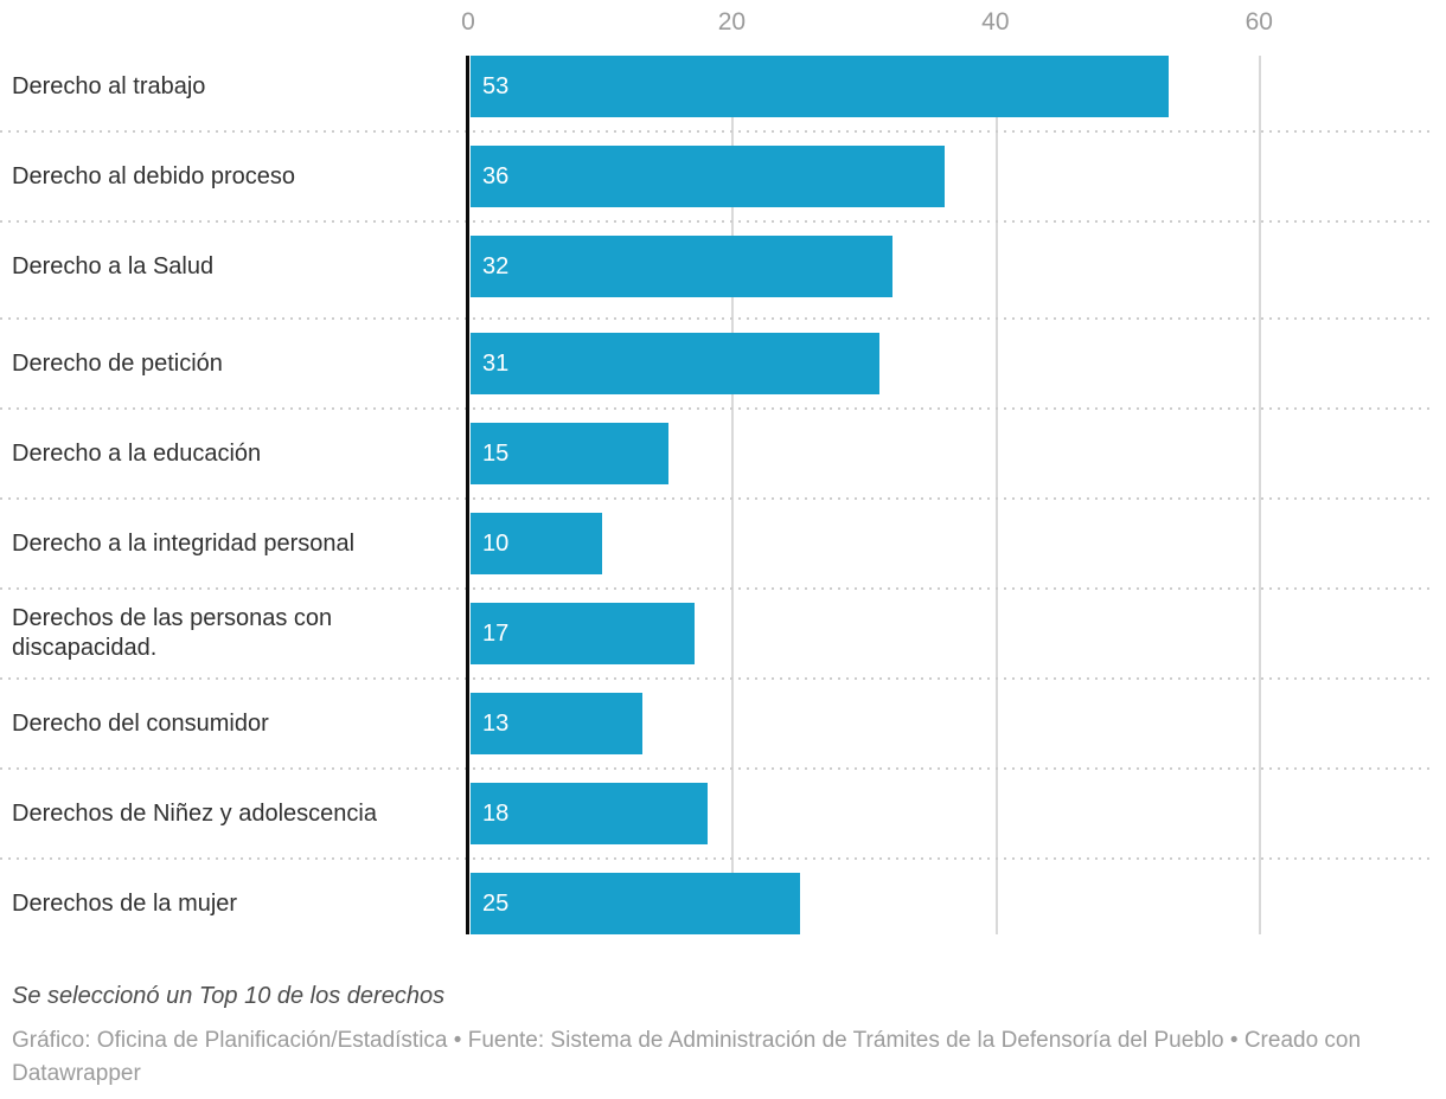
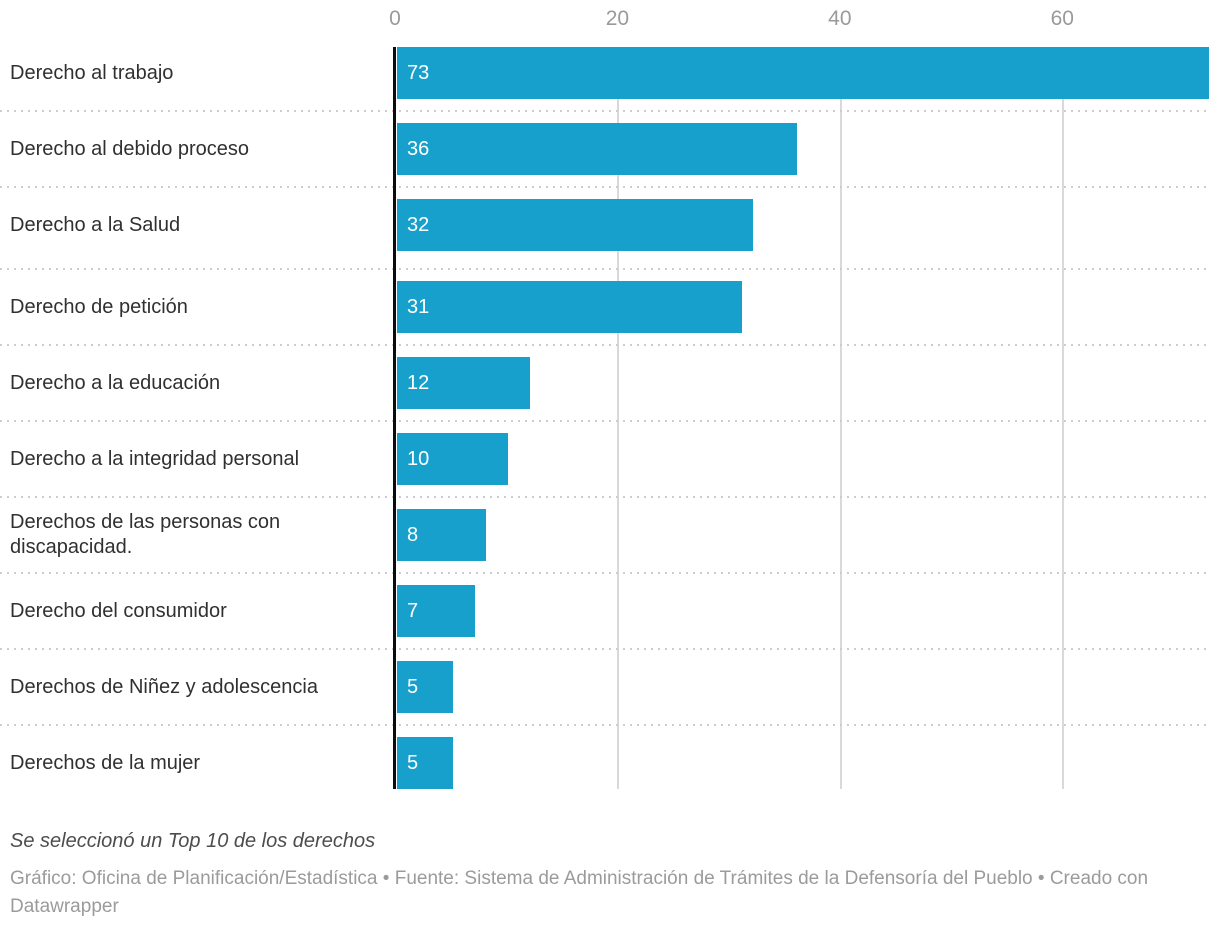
Derecho al trabajo: 53 -> 73
Derecho a la educación: 15 -> 12
Derechos de las personas con discapacidad.: 17 -> 8
Derecho del consumidor: 13 -> 7
Derechos de Niñez y adolescencia: 18 -> 5
Derechos de la mujer: 25 -> 5
